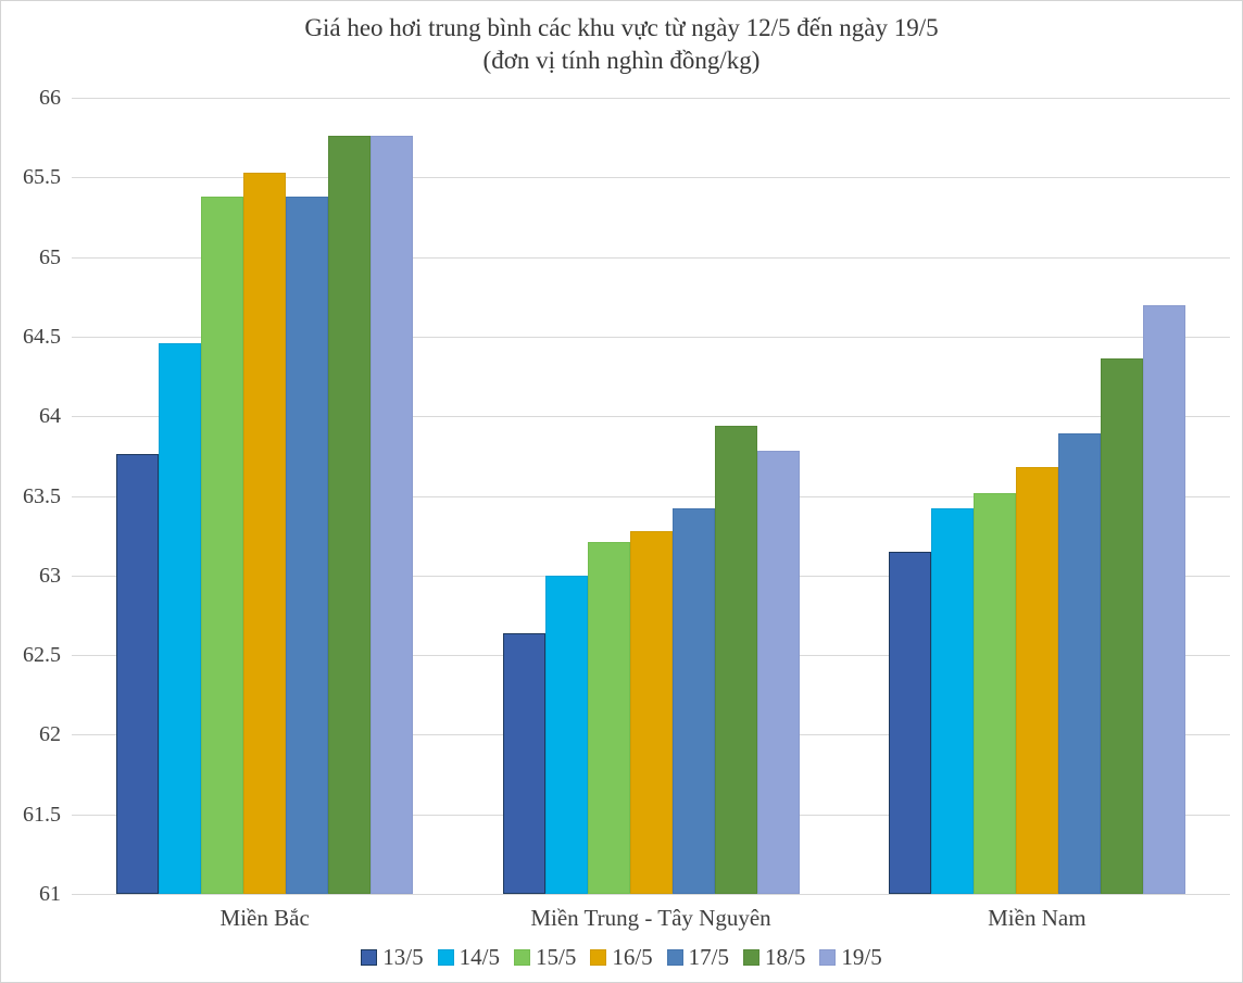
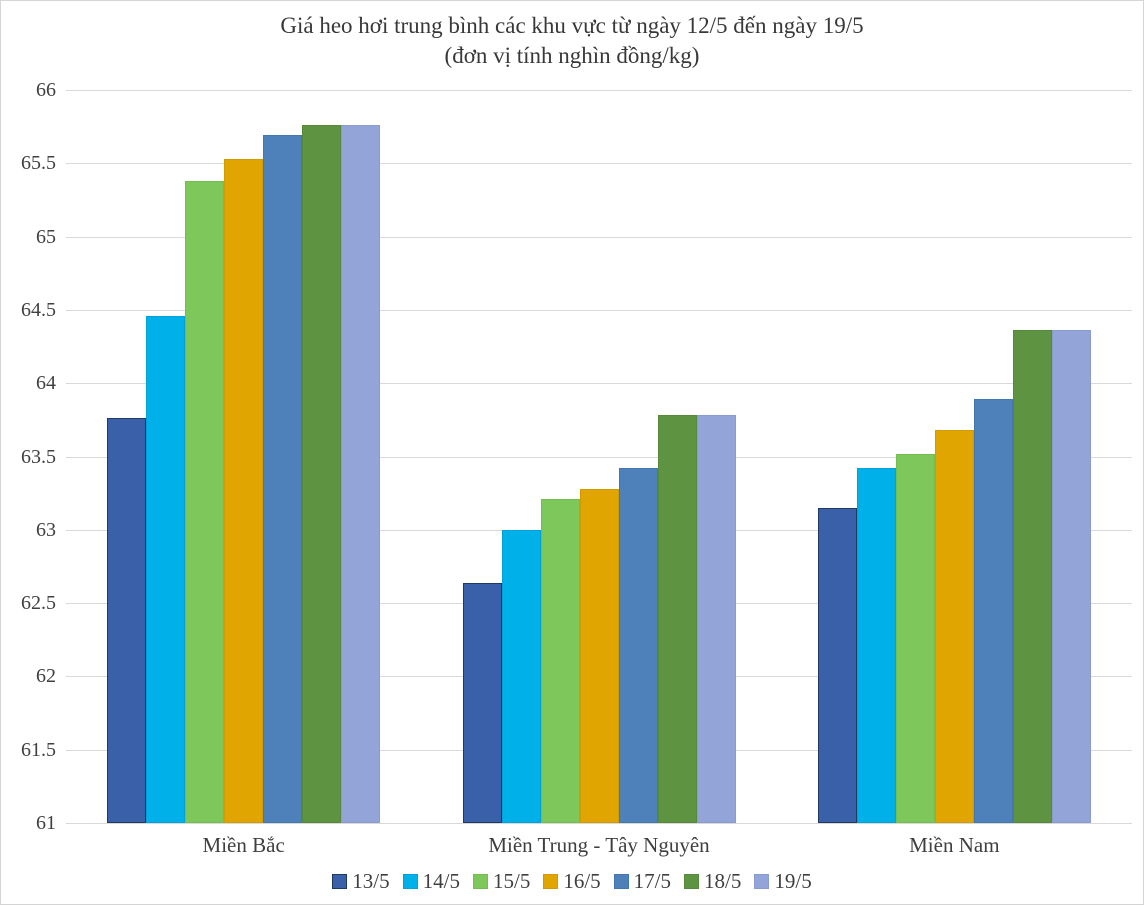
17/5/Miền Bắc: 65.38 -> 65.69
18/5/Miền Trung - Tây Nguyên: 63.94 -> 63.78
19/5/Miền Nam: 64.70 -> 64.36
